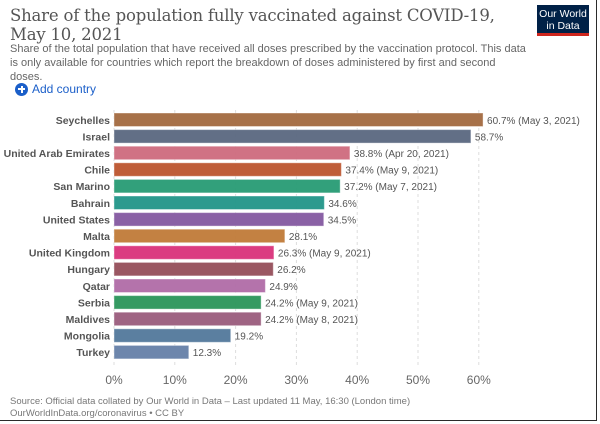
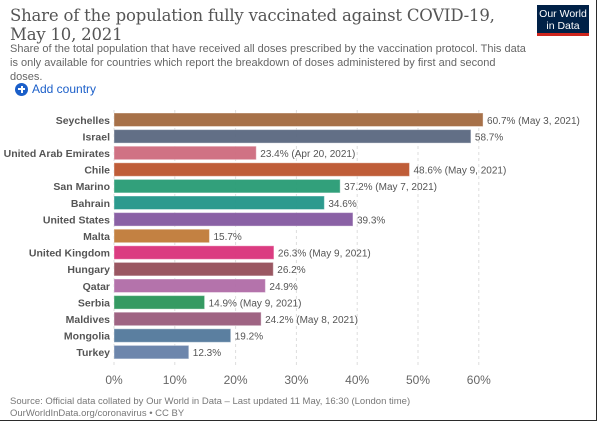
United Arab Emirates: 38.8% -> 23.4%
Chile: 37.4% -> 48.6%
United States: 34.5% -> 39.3%
Malta: 28.1% -> 15.7%
Serbia: 24.2% -> 14.9%
